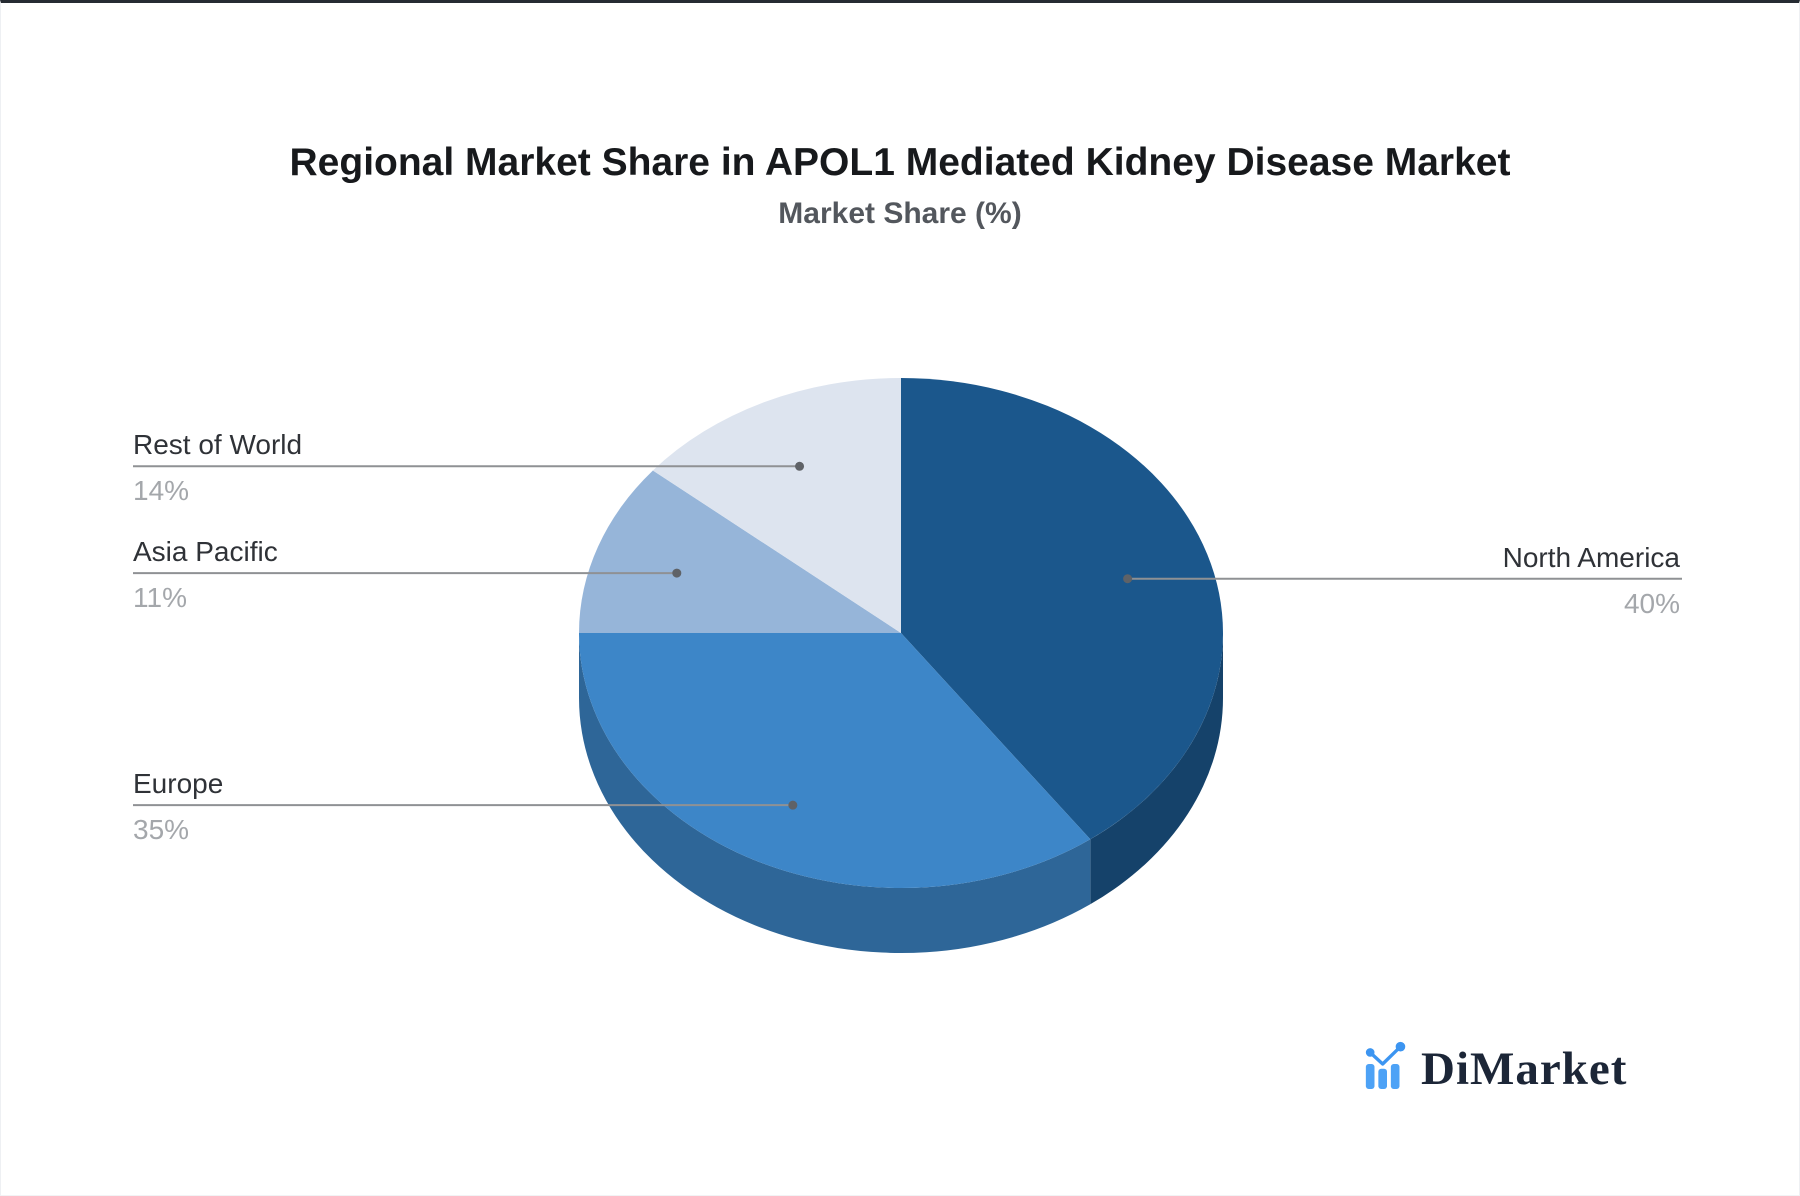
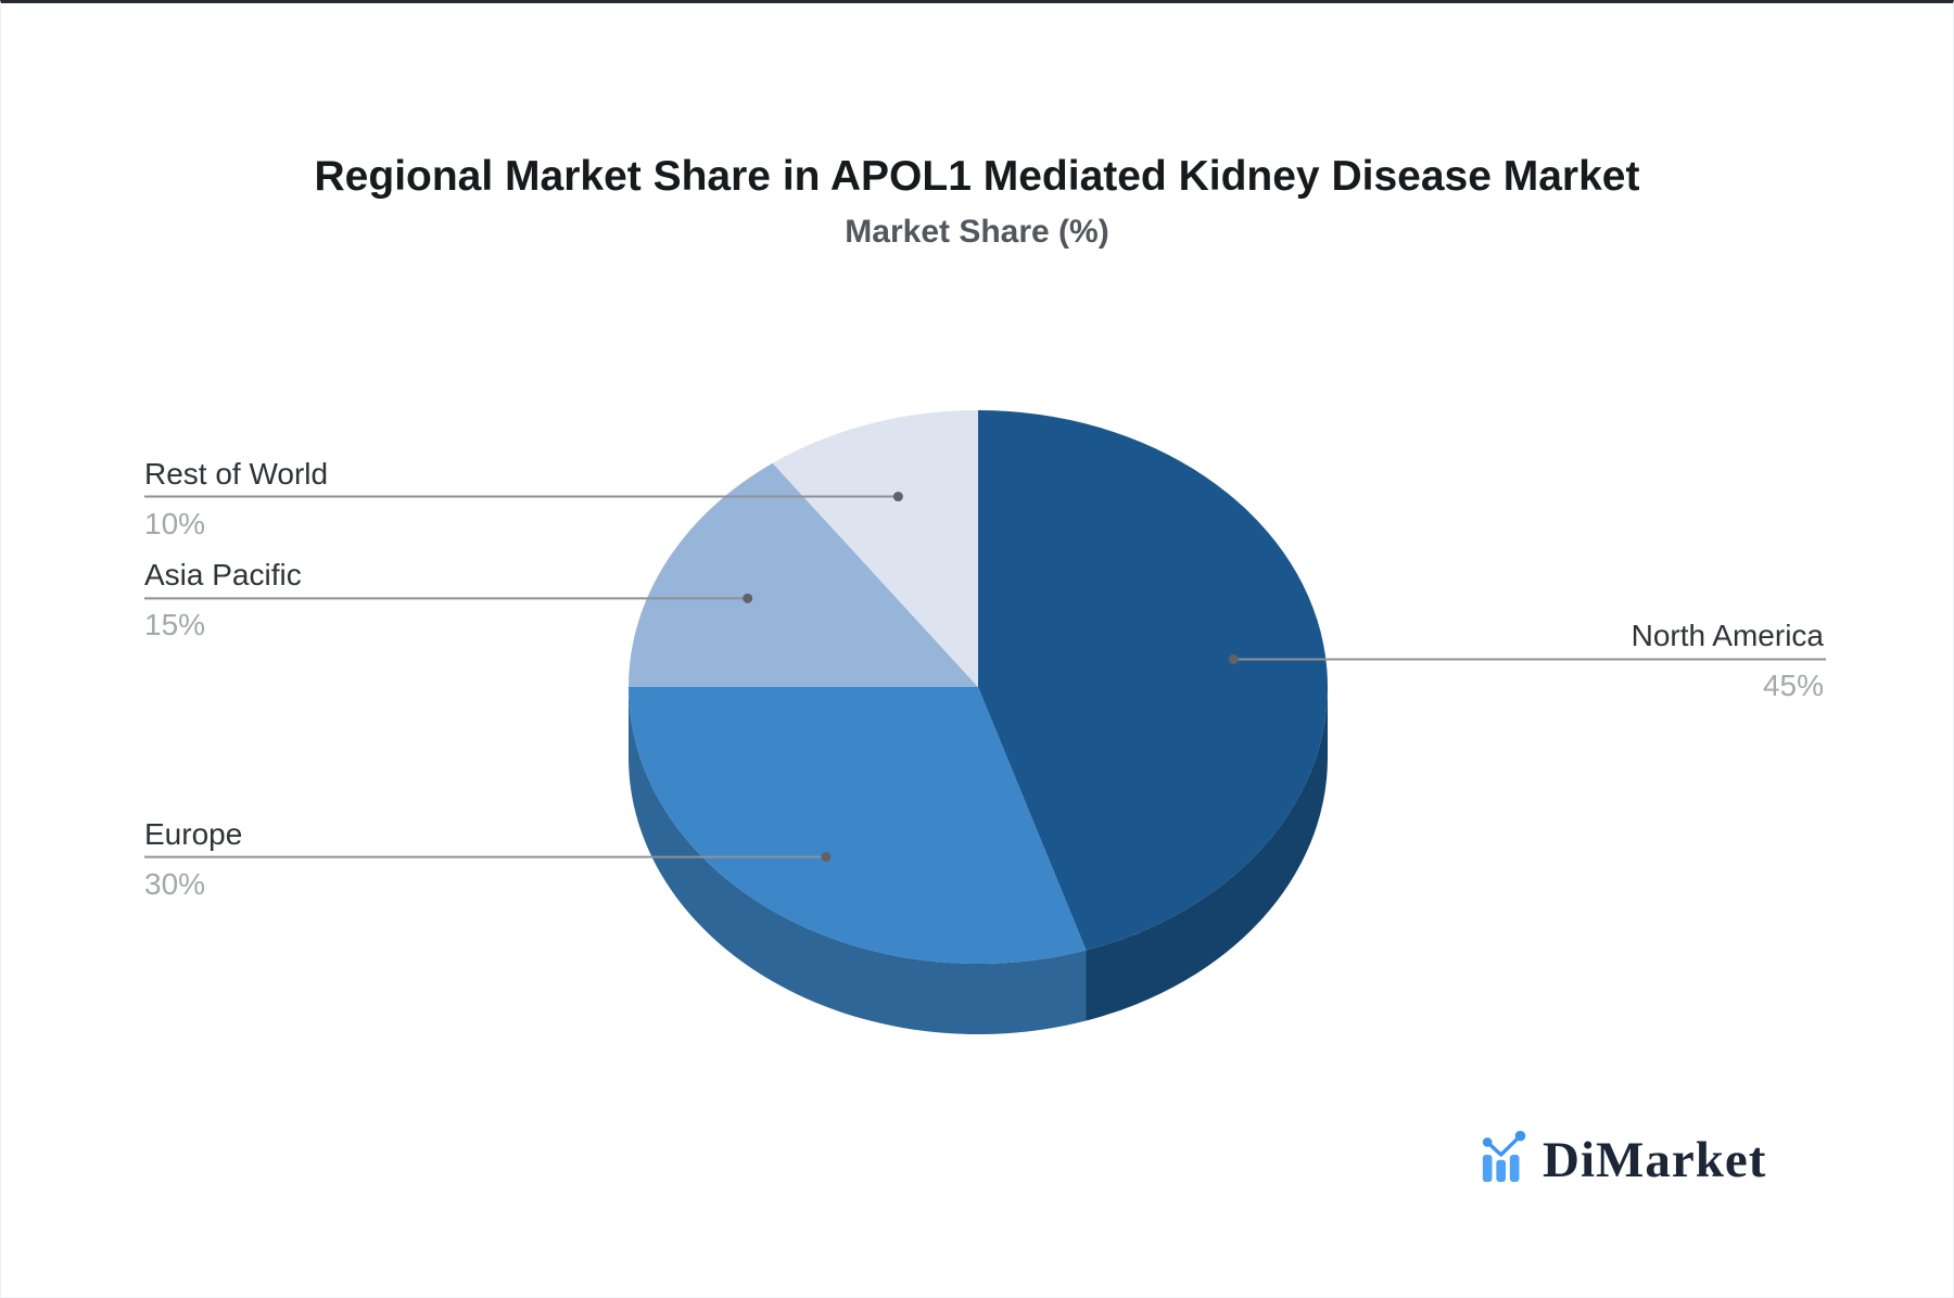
North America: 40% -> 45%
Europe: 35% -> 30%
Asia Pacific: 11% -> 15%
Rest of World: 14% -> 10%
